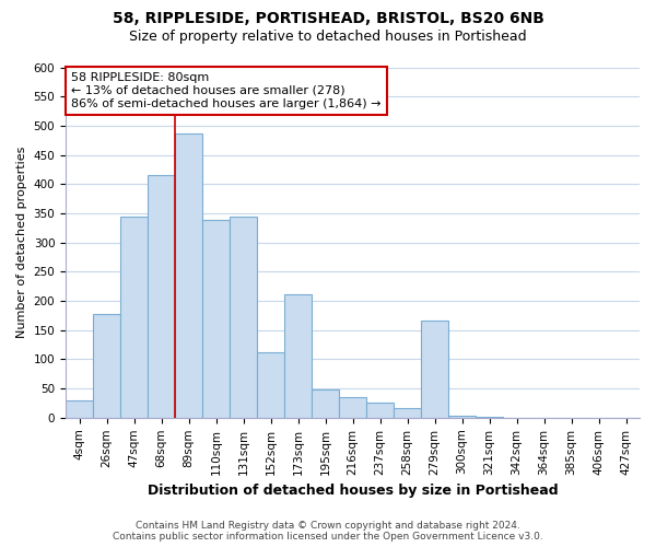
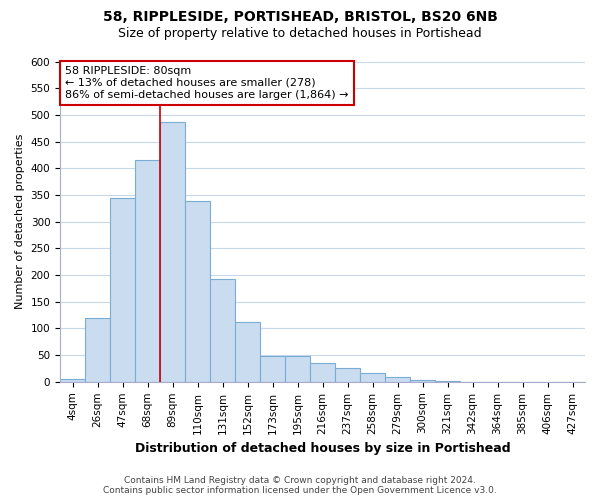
4sqm: 30 -> 5
26sqm: 178 -> 120
131sqm: 344 -> 192
173sqm: 212 -> 48
279sqm: 166 -> 9
